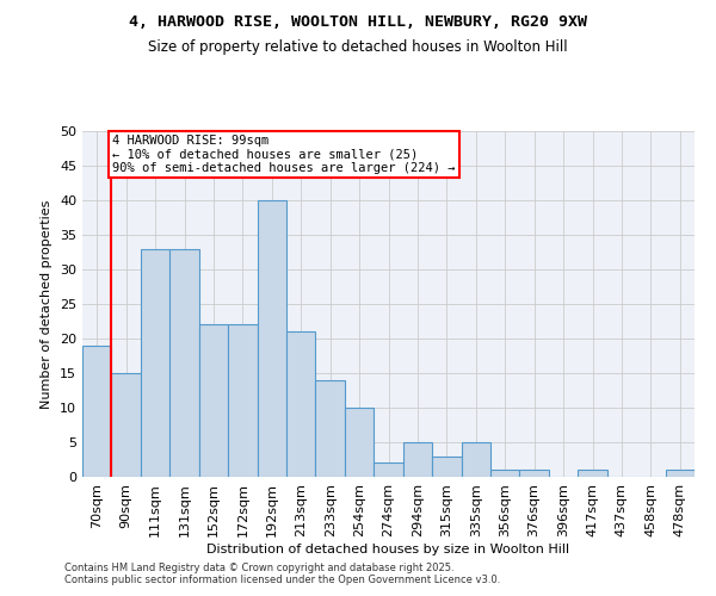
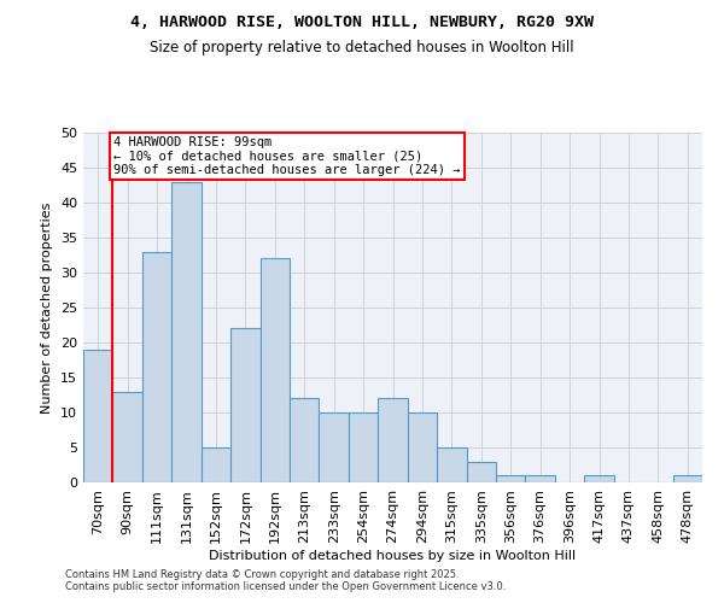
90sqm: 15 -> 13
131sqm: 33 -> 43
152sqm: 22 -> 5
192sqm: 40 -> 32
213sqm: 21 -> 12
233sqm: 14 -> 10
274sqm: 2 -> 12
294sqm: 5 -> 10
315sqm: 3 -> 5
335sqm: 5 -> 3
